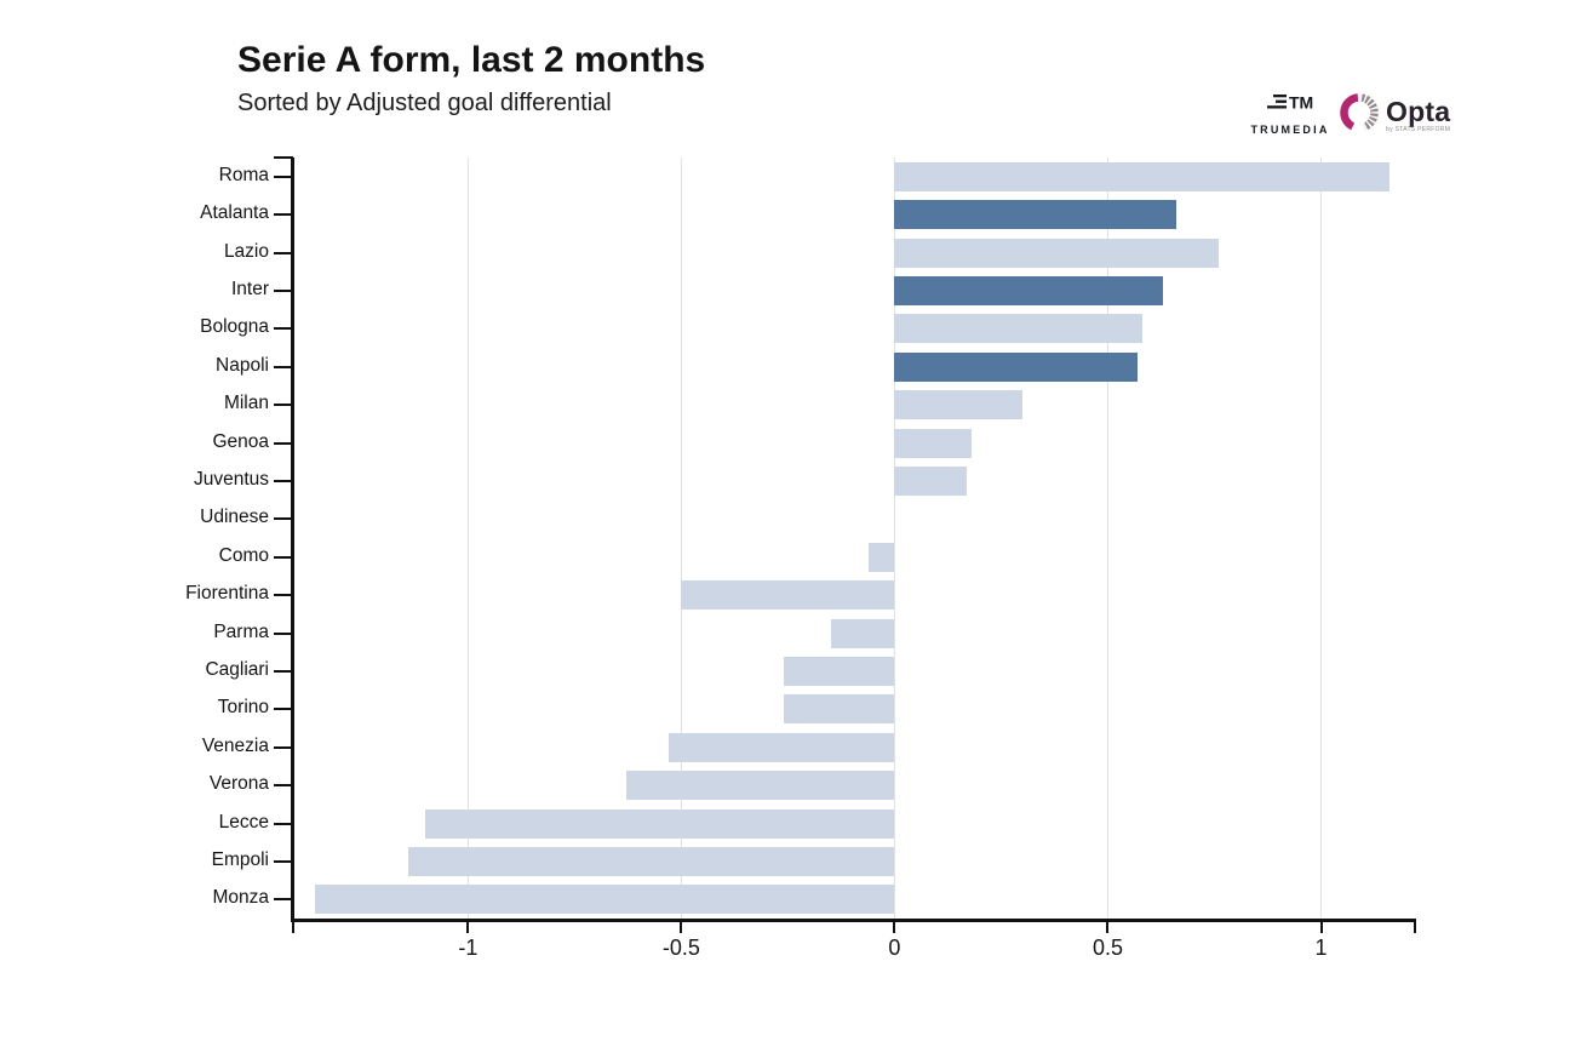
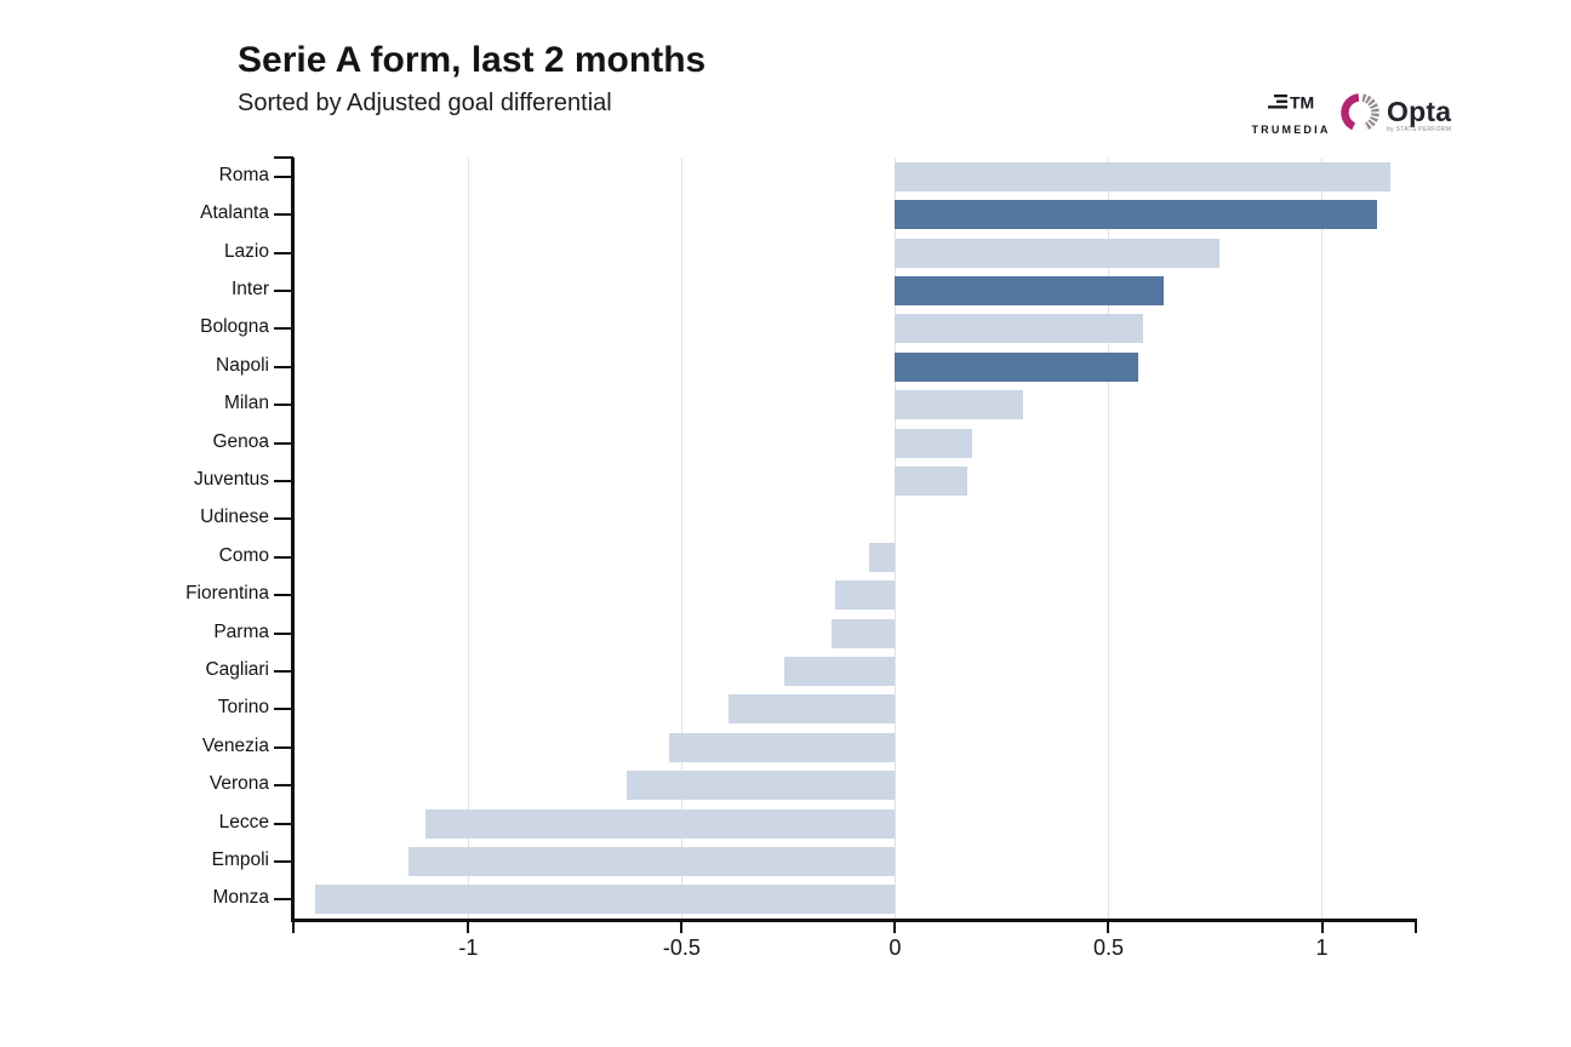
Atalanta: 0.66 -> 1.13
Fiorentina: -0.50 -> -0.14
Torino: -0.26 -> -0.39
